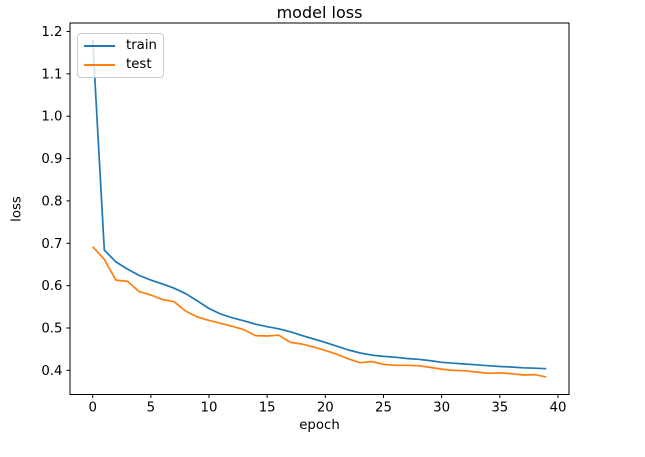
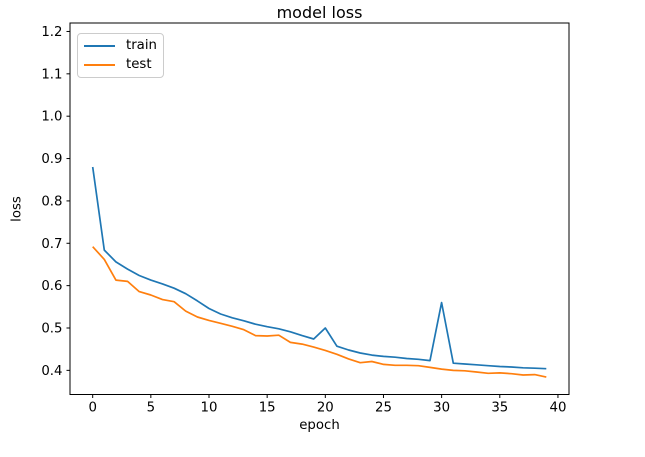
train/0: 1.18 -> 0.88
train/20: 0.47 -> 0.50
train/30: 0.42 -> 0.56
